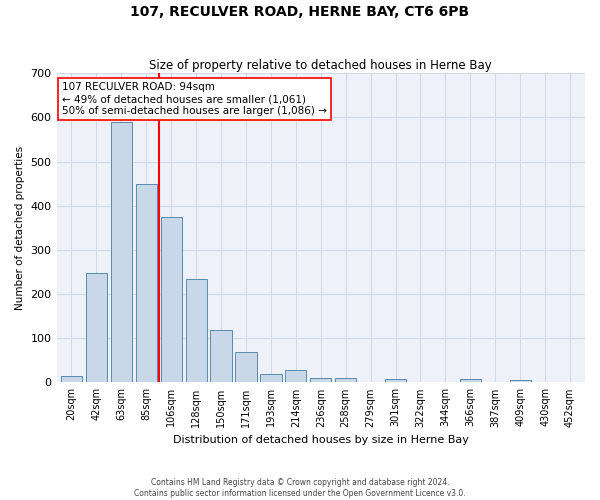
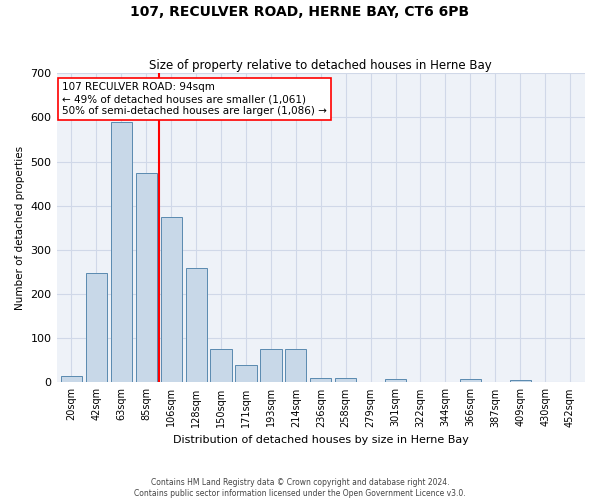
85sqm: 450 -> 475
128sqm: 235 -> 260
150sqm: 118 -> 75
171sqm: 68 -> 40
193sqm: 18 -> 75
214sqm: 28 -> 75
